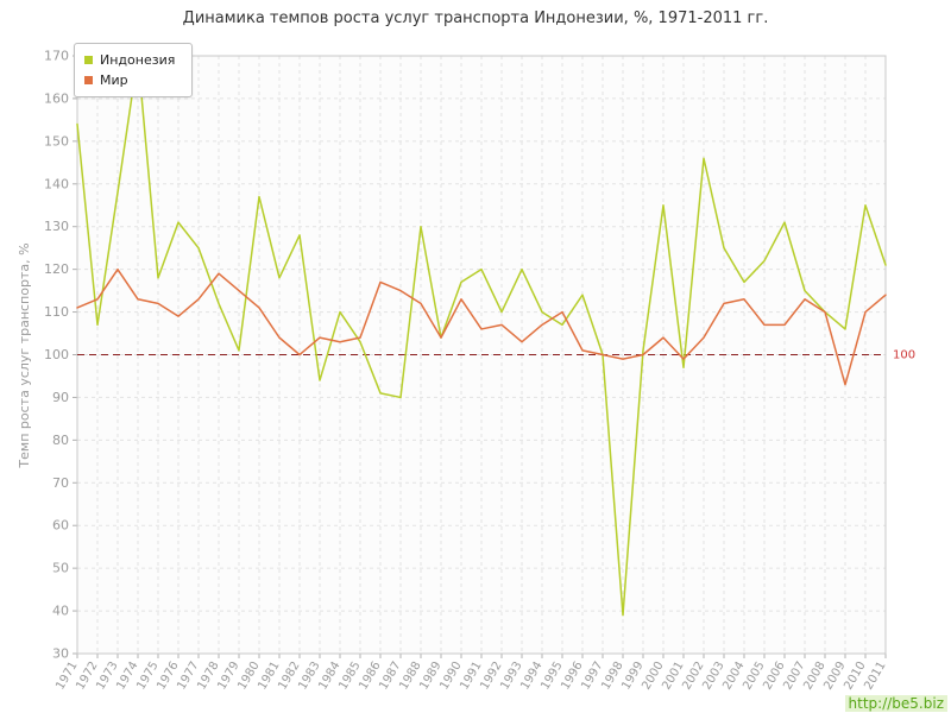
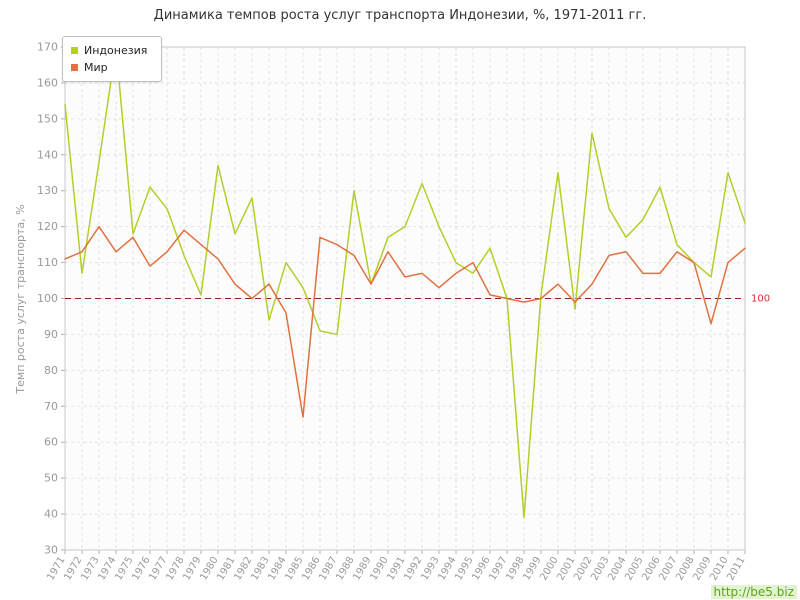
Мир/1975: 112 -> 117
Мир/1984: 103 -> 96
Мир/1985: 104 -> 67
Индонезия/1992: 110 -> 132
